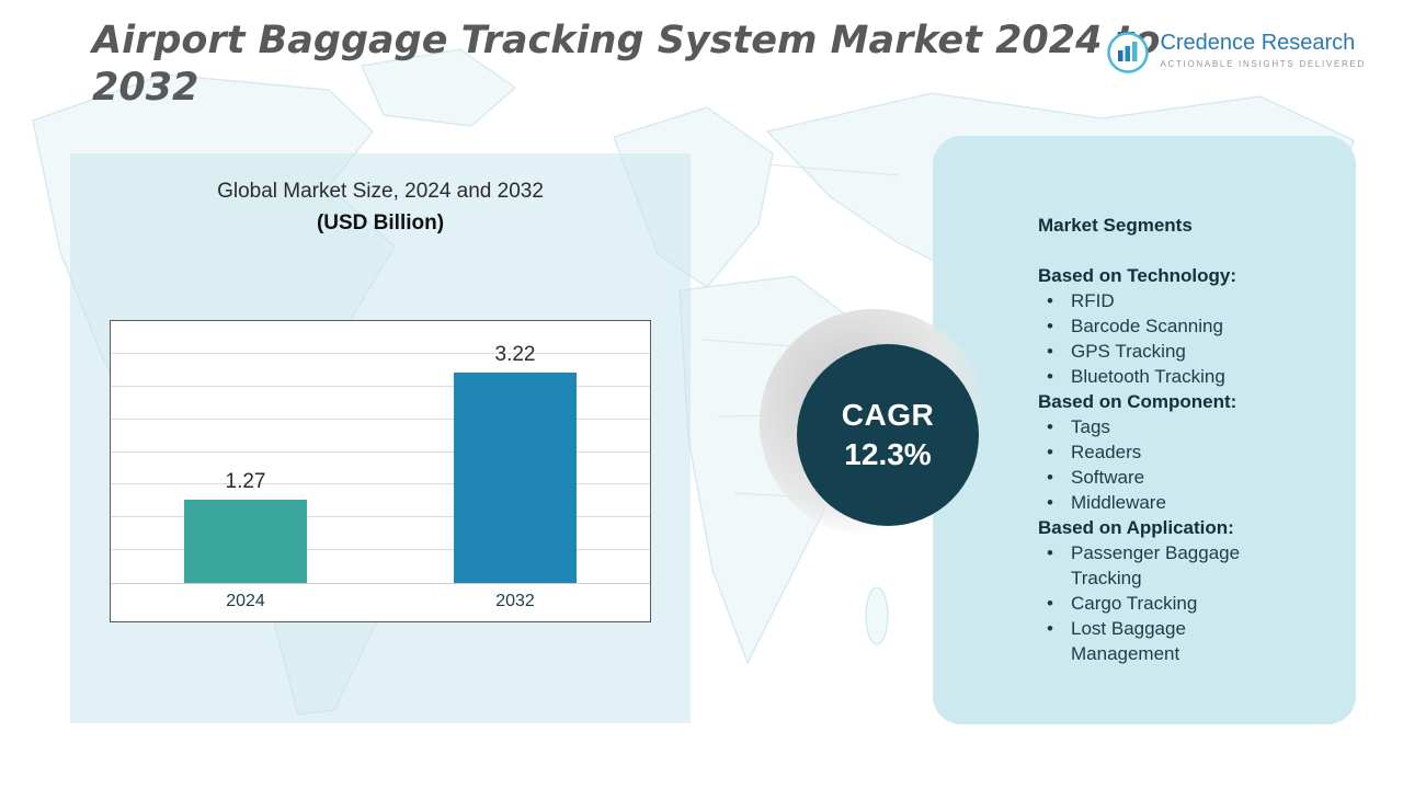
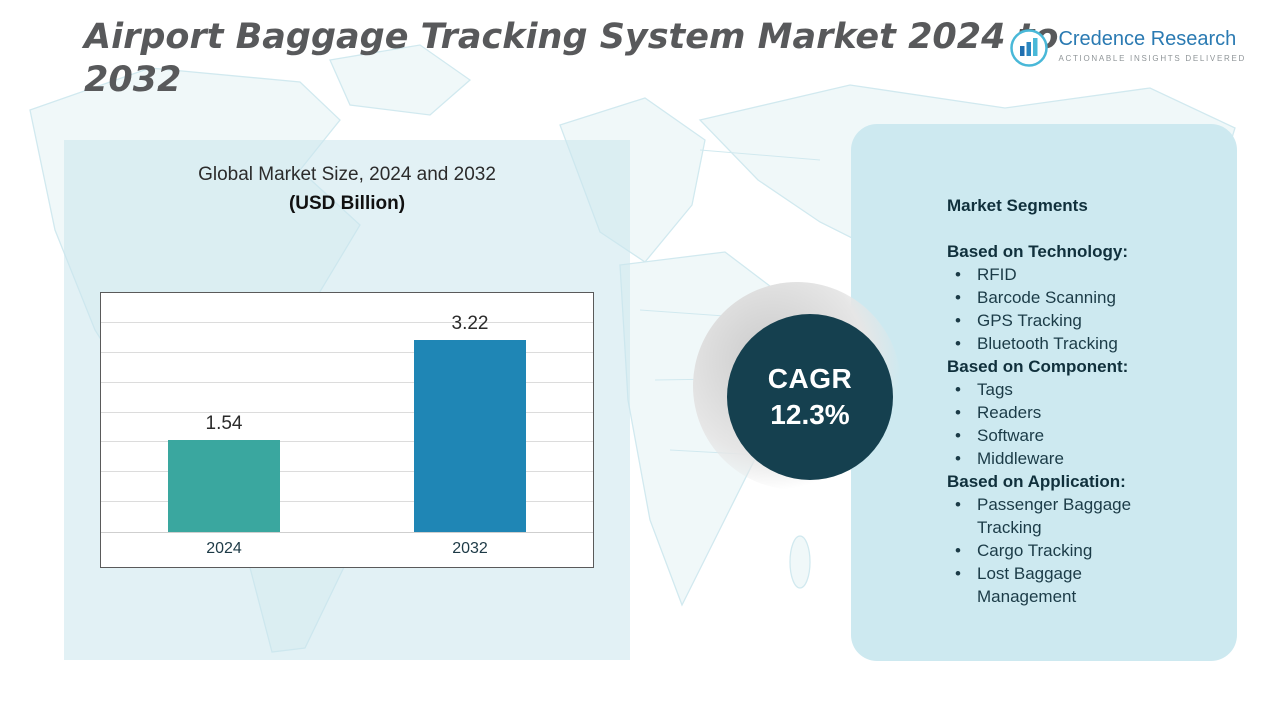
2024: 1.27 -> 1.54
